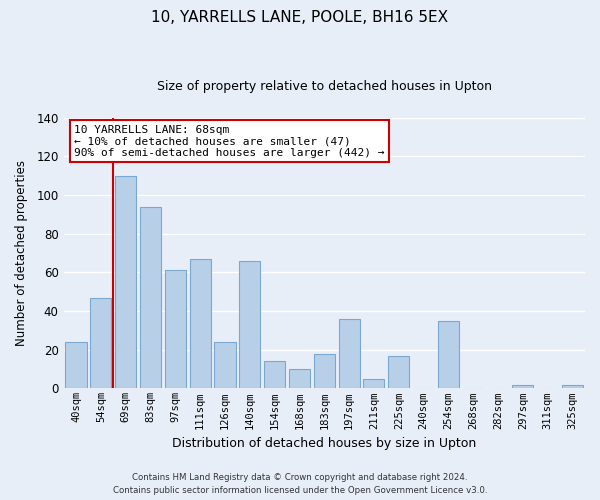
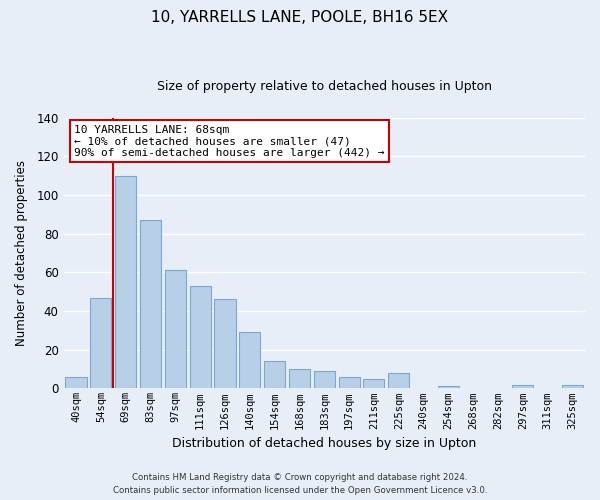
40sqm: 24 -> 6
83sqm: 94 -> 87
111sqm: 67 -> 53
126sqm: 24 -> 46
140sqm: 66 -> 29
183sqm: 18 -> 9
197sqm: 36 -> 6
225sqm: 17 -> 8
254sqm: 35 -> 1
